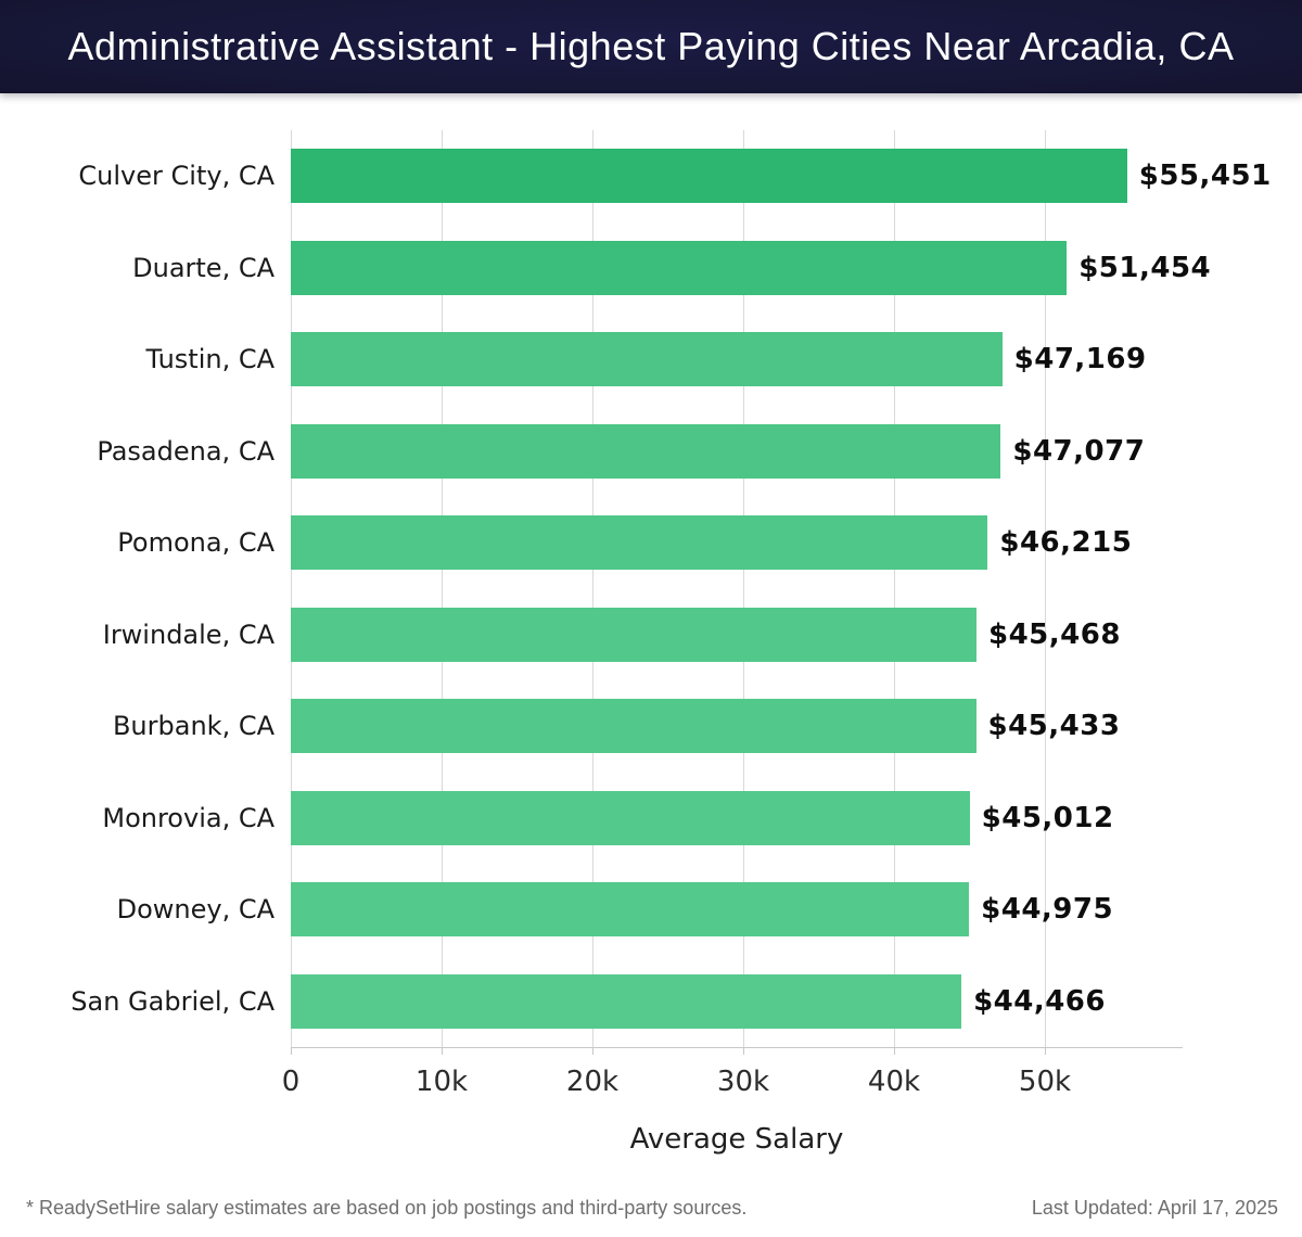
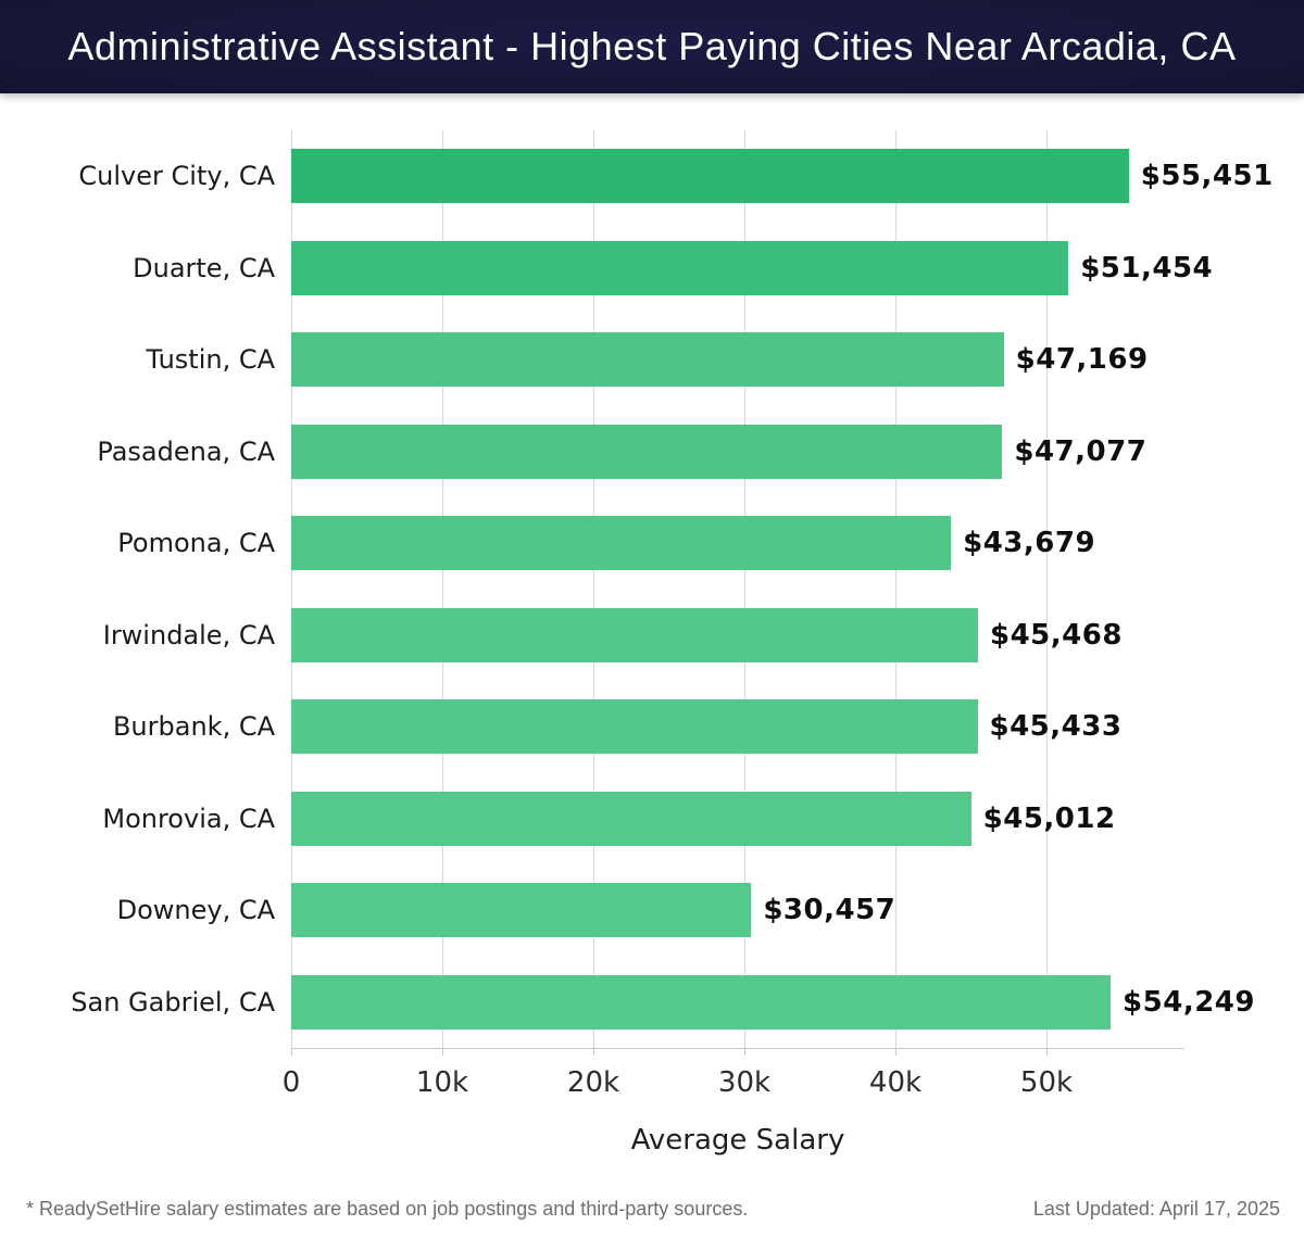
Pomona, CA: $46,215 -> $43,679
Downey, CA: $44,975 -> $30,457
San Gabriel, CA: $44,466 -> $54,249
